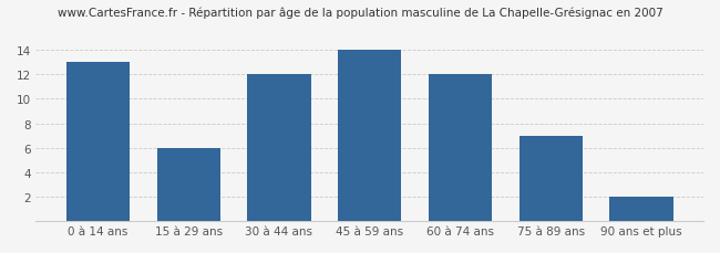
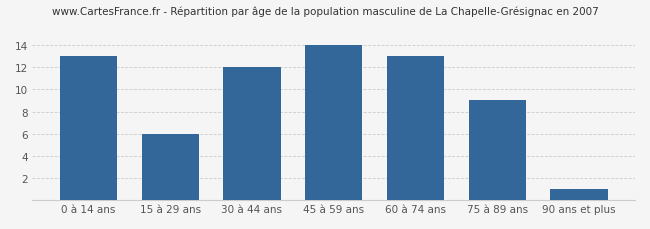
60 à 74 ans: 12 -> 13
75 à 89 ans: 7 -> 9
90 ans et plus: 2 -> 1
